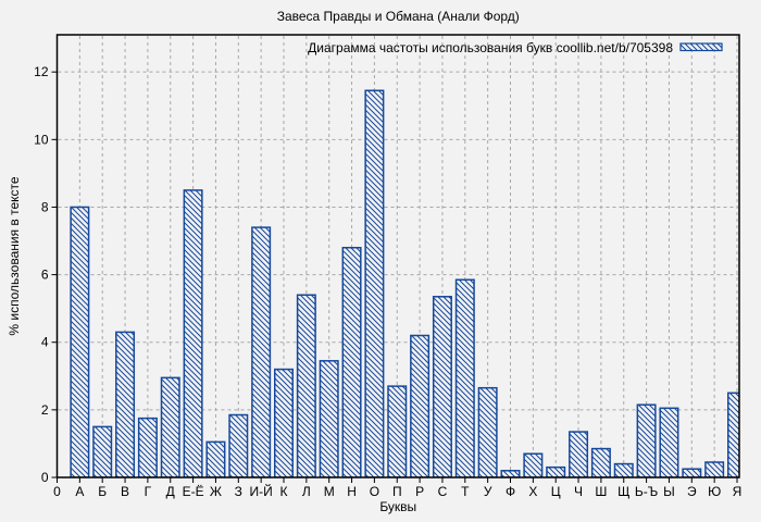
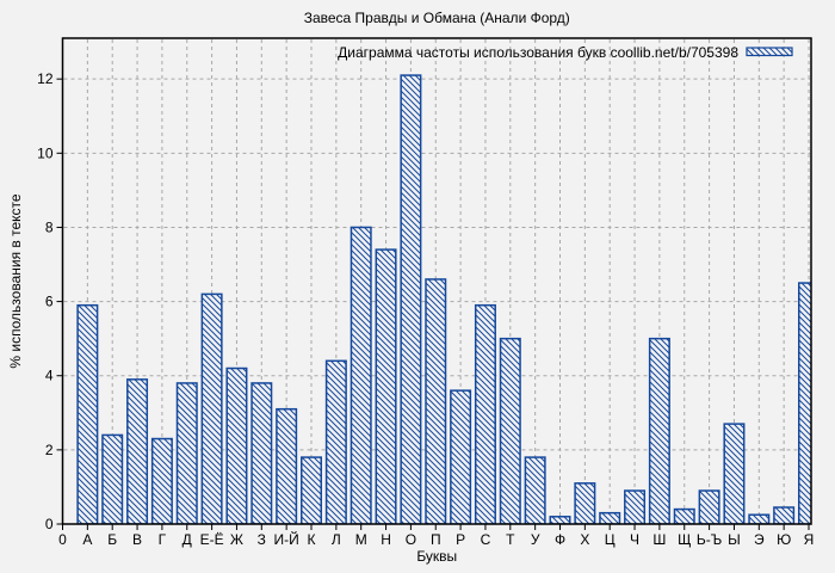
А: 8.0 -> 5.9
Б: 1.5 -> 2.4
В: 4.3 -> 3.9
Г: 1.8 -> 2.3
Д: 3.0 -> 3.8
Е-Ё: 8.5 -> 6.2
Ж: 1.1 -> 4.2
З: 1.9 -> 3.8
И-Й: 7.4 -> 3.1
К: 3.2 -> 1.8
Л: 5.4 -> 4.4
М: 3.5 -> 8.0
Н: 6.8 -> 7.4
О: 11.4 -> 12.1
П: 2.7 -> 6.6
Р: 4.2 -> 3.6
С: 5.3 -> 5.9
Т: 5.8 -> 5.0
У: 2.6 -> 1.8
Х: 0.7 -> 1.1
Ч: 1.4 -> 0.9
Ш: 0.8 -> 5.0
Ь-Ъ: 2.1 -> 0.9
Ы: 2.0 -> 2.7
Я: 2.5 -> 6.5
